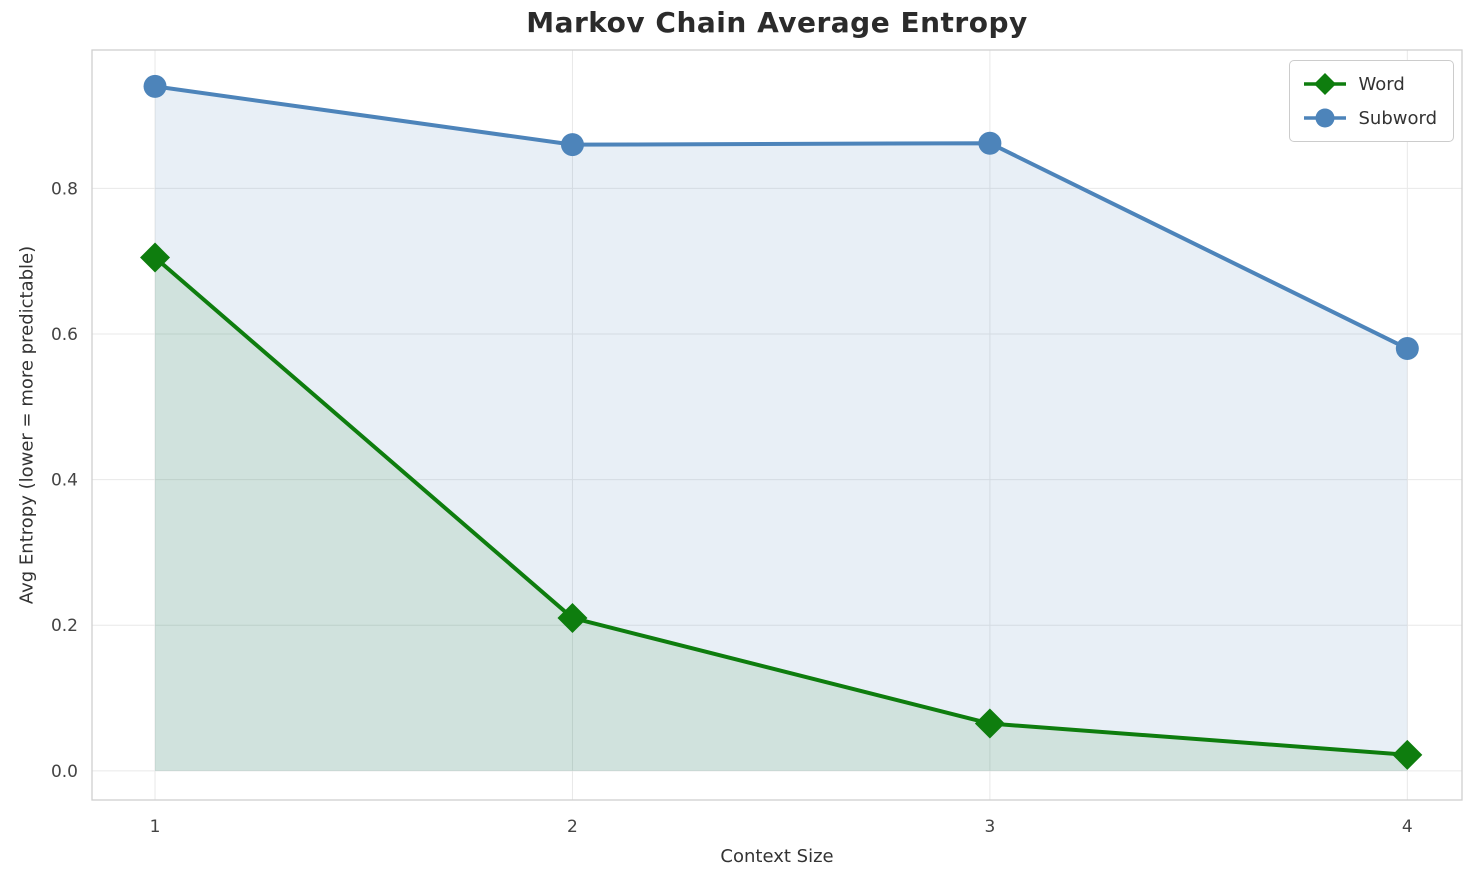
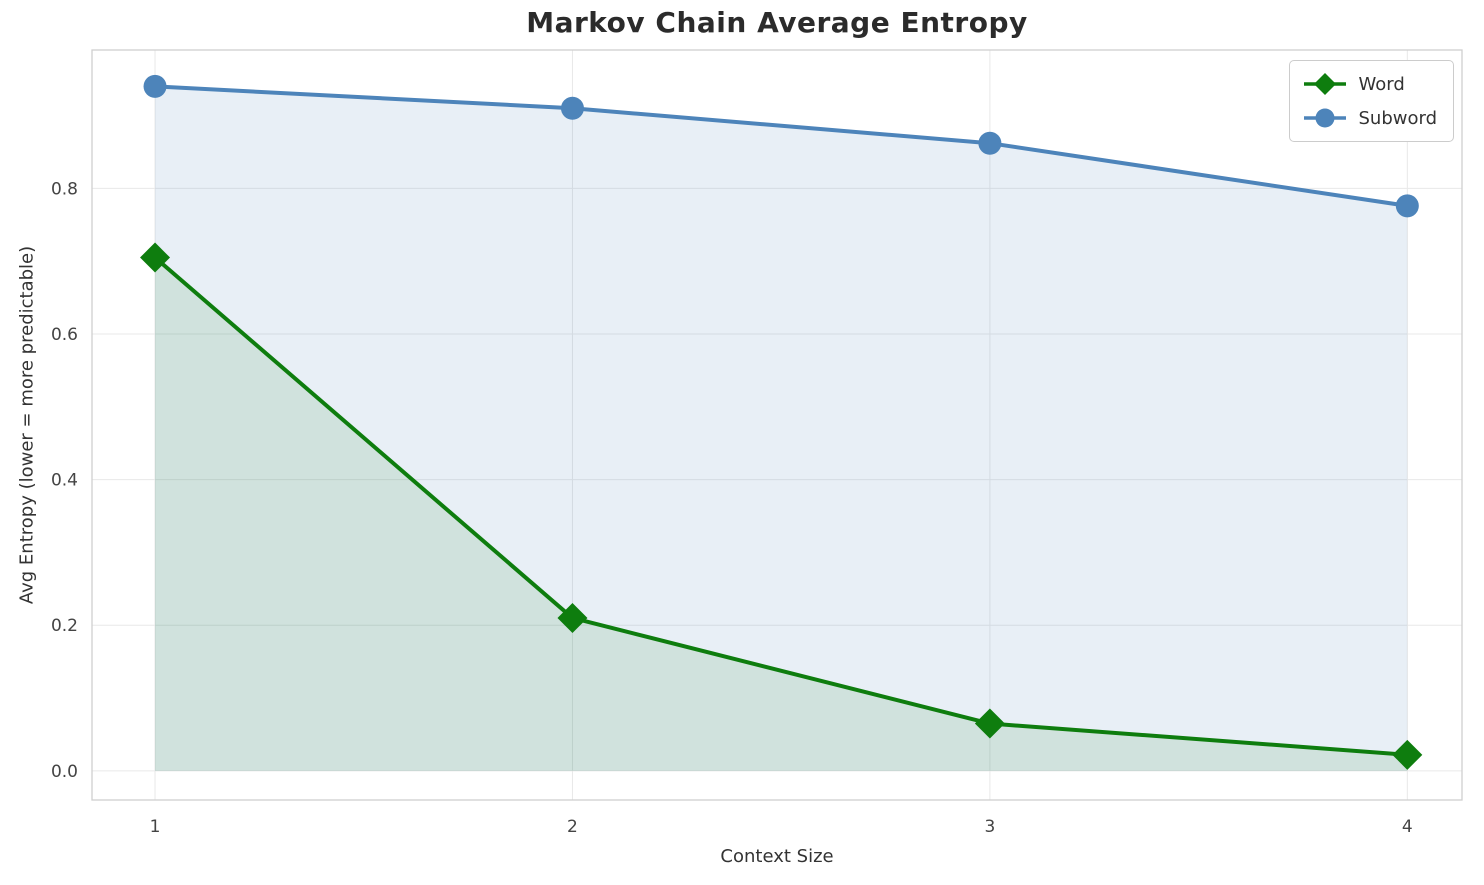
Subword/2: 0.86 -> 0.91
Subword/4: 0.58 -> 0.78
